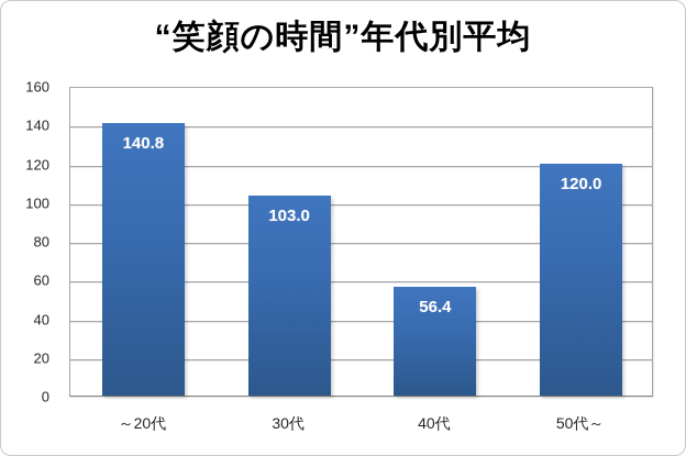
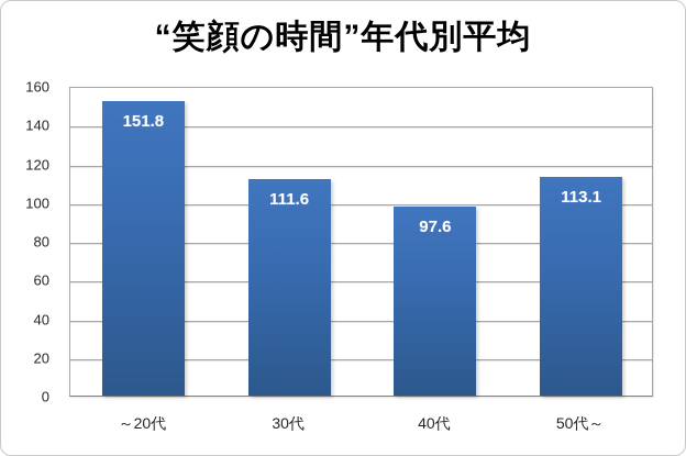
～20代: 140.8 -> 151.8
30代: 103.0 -> 111.6
40代: 56.4 -> 97.6
50代～: 120.0 -> 113.1
